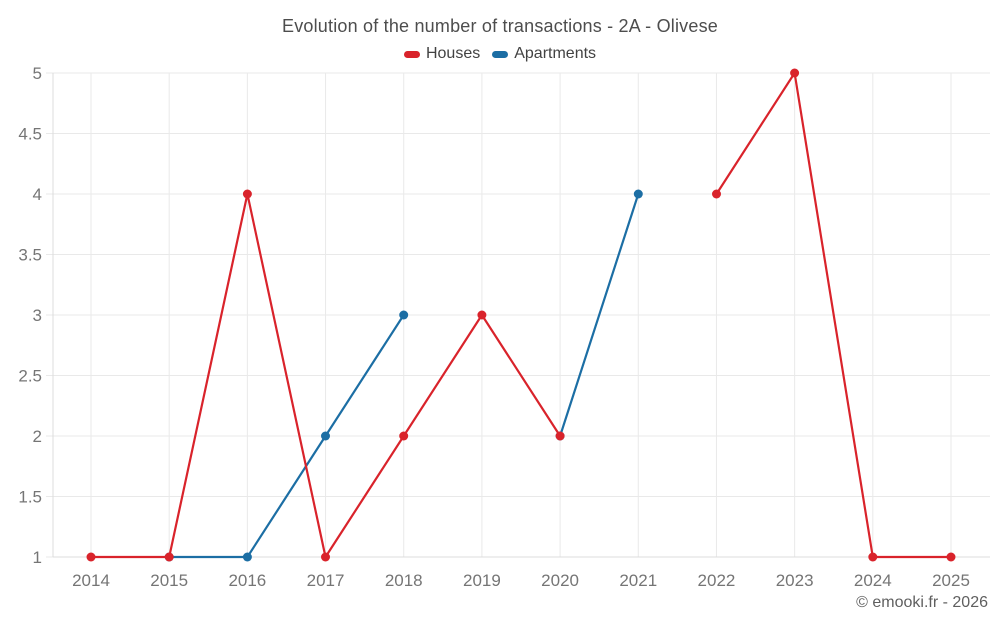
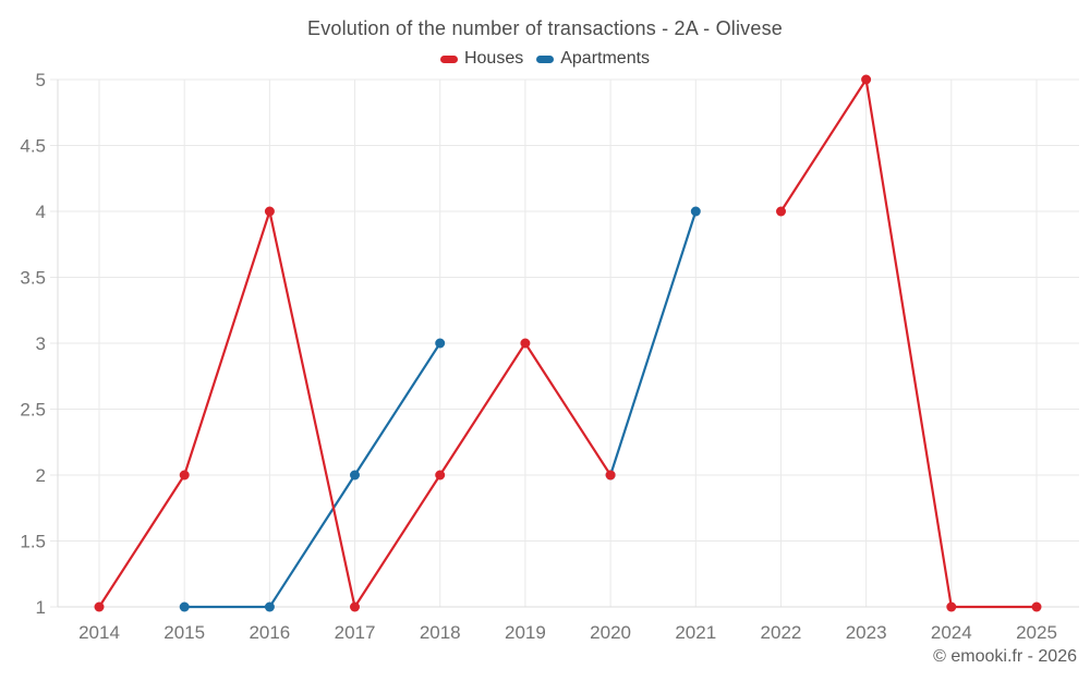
Houses/2015: 1 -> 2
